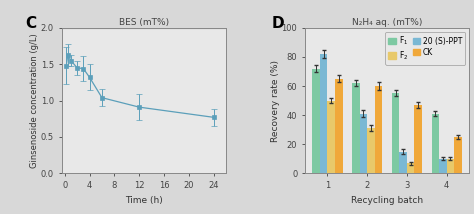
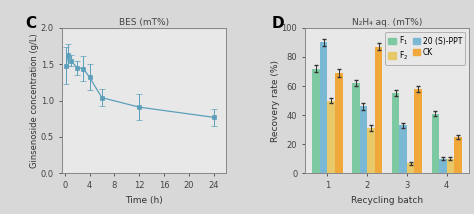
N₂H₄ aq. (mT%)/20 (S)-PPT/1: 82 -> 90
N₂H₄ aq. (mT%)/CK/1: 65 -> 69
N₂H₄ aq. (mT%)/20 (S)-PPT/2: 41 -> 46
N₂H₄ aq. (mT%)/CK/2: 60 -> 87
N₂H₄ aq. (mT%)/20 (S)-PPT/3: 15 -> 33
N₂H₄ aq. (mT%)/CK/3: 47 -> 58
